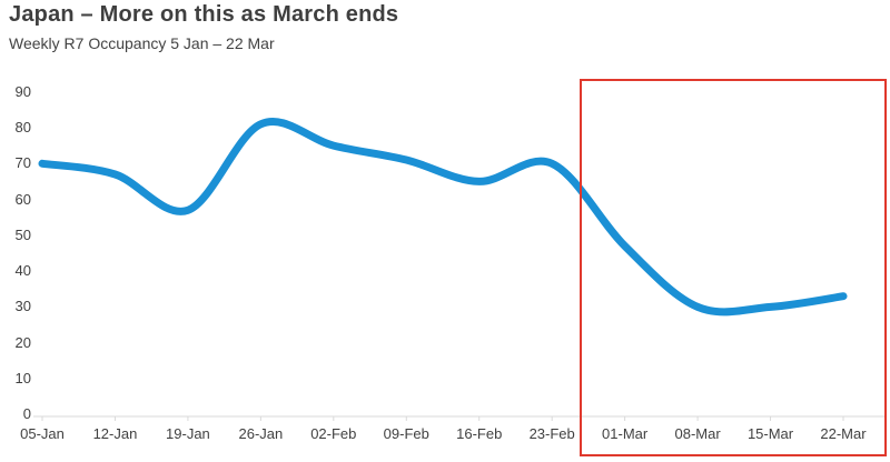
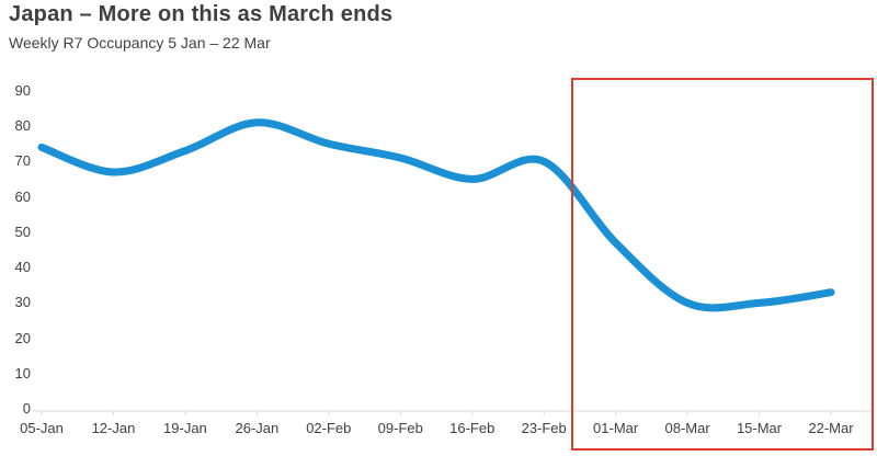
05-Jan: 70 -> 74
19-Jan: 57 -> 73
